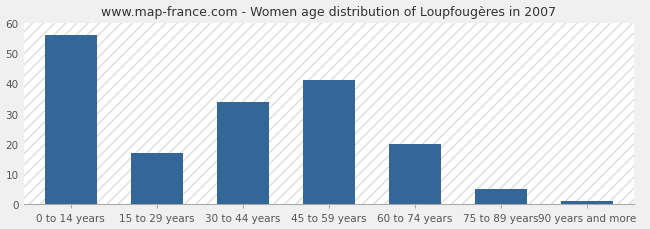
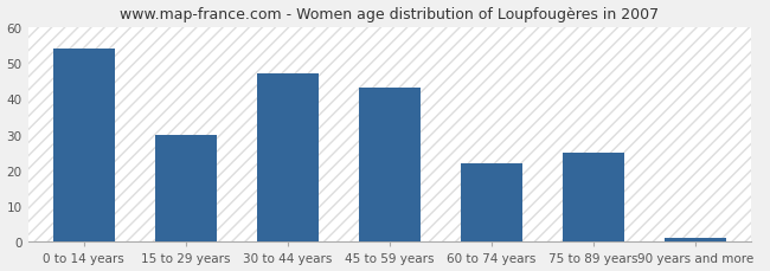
0 to 14 years: 56 -> 54
15 to 29 years: 17 -> 30
30 to 44 years: 34 -> 47
45 to 59 years: 41 -> 43
60 to 74 years: 20 -> 22
75 to 89 years: 5 -> 25
